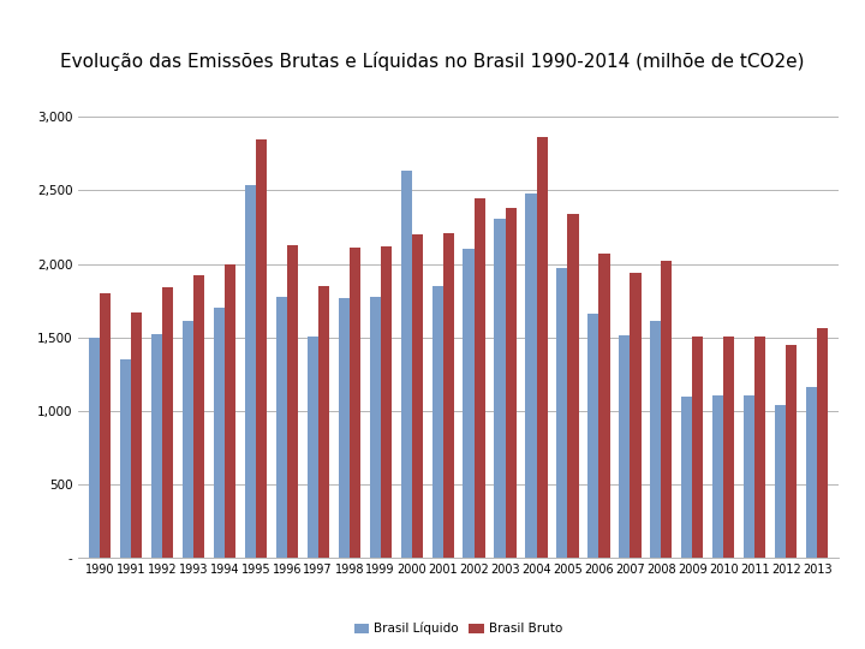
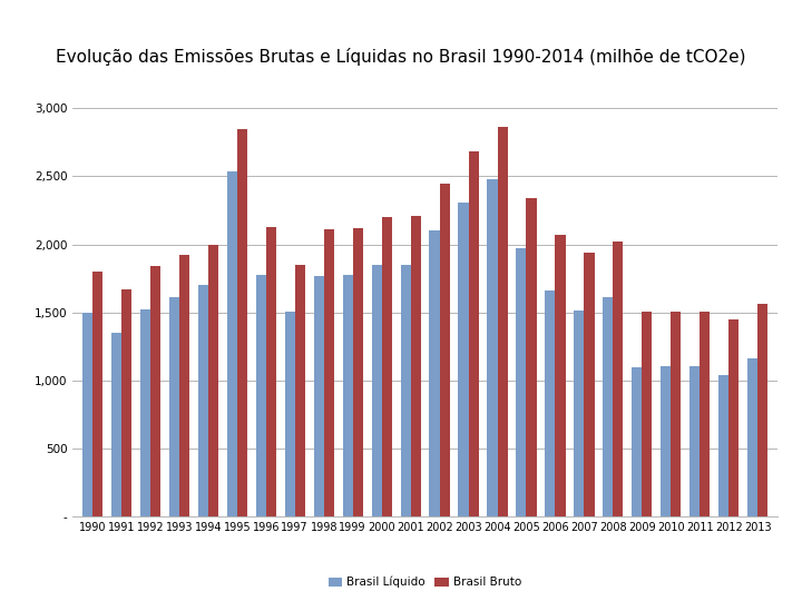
Brasil Líquido/2000: 2,630 -> 1,850
Brasil Bruto/2003: 2,380 -> 2,680
